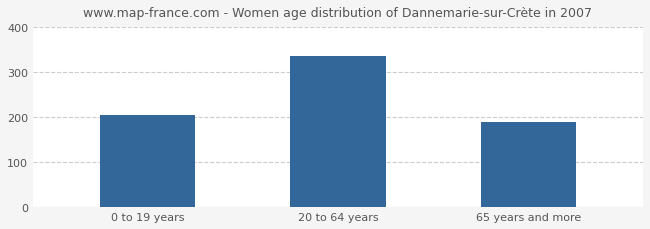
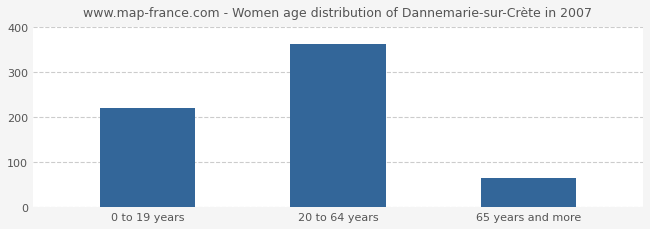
0 to 19 years: 205 -> 220
20 to 64 years: 335 -> 362
65 years and more: 190 -> 65
